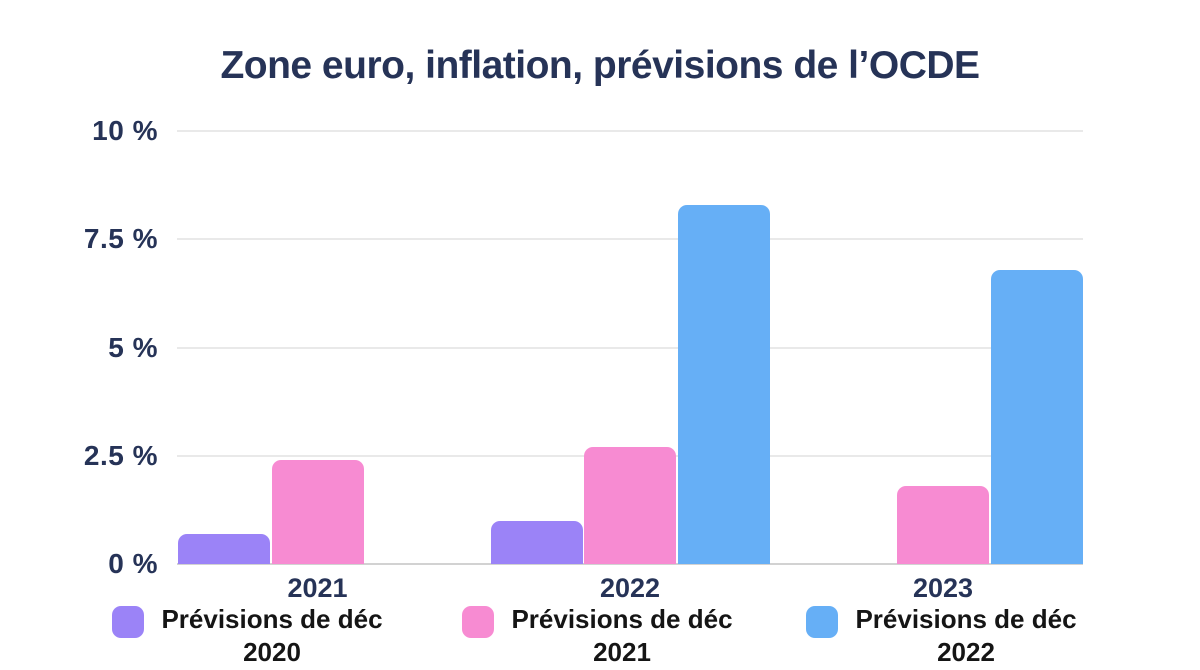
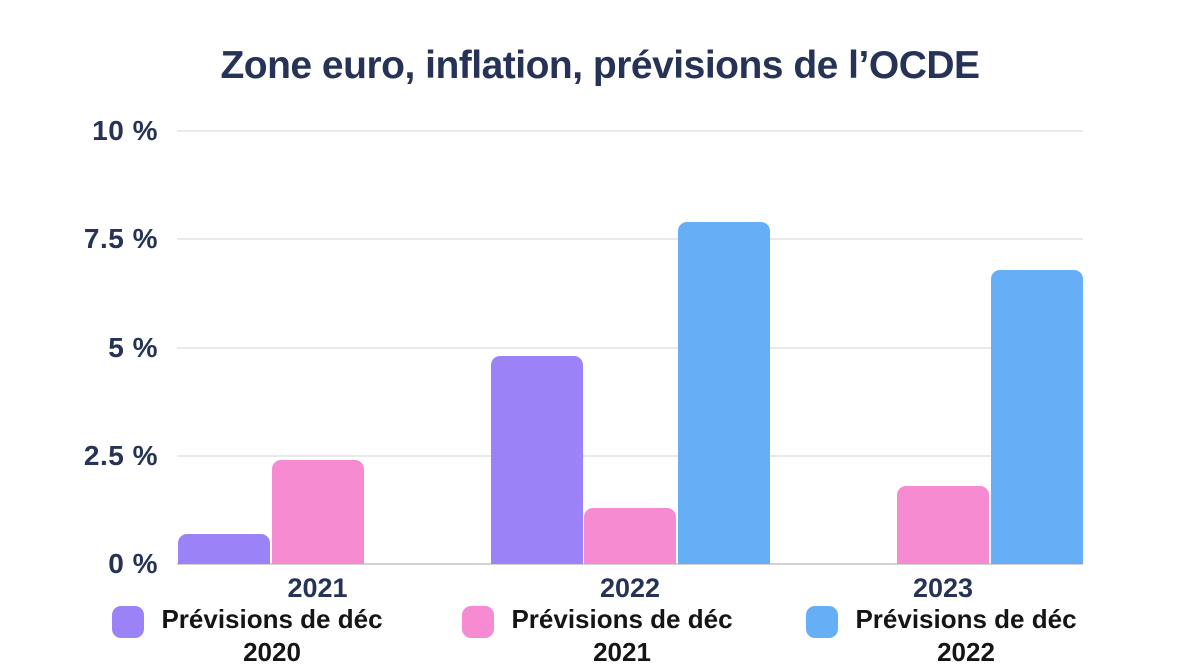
Prévisions de déc 2020/2022: 1.0% -> 4.8%
Prévisions de déc 2021/2022: 2.7% -> 1.3%
Prévisions de déc 2022/2022: 8.3% -> 7.9%
